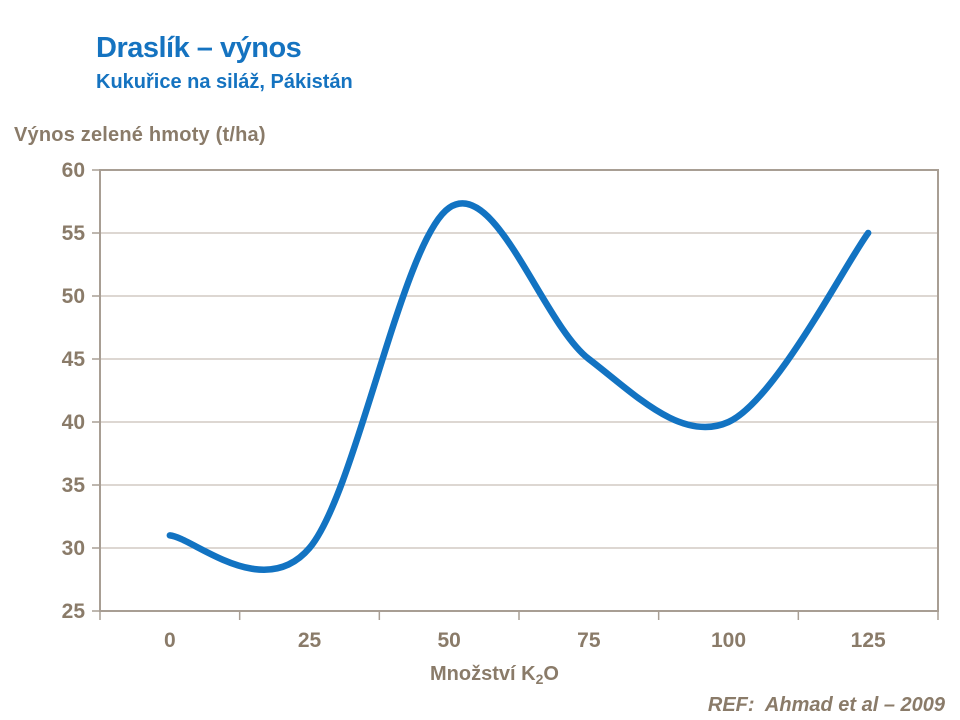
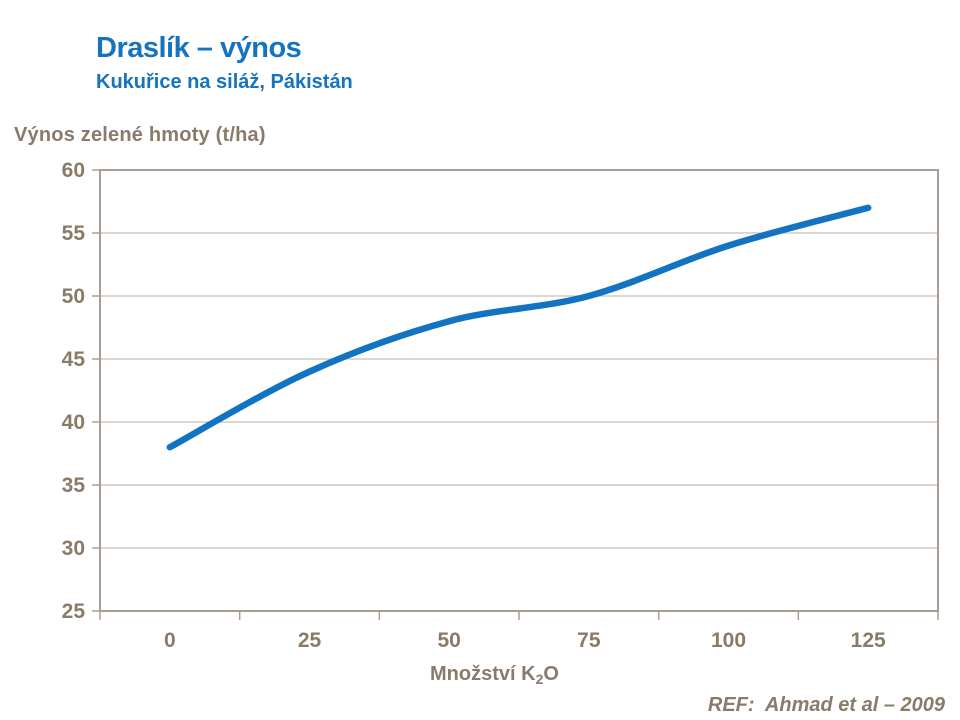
0: 31 -> 38
25: 30 -> 44
50: 57 -> 48
75: 45 -> 50
100: 40 -> 54
125: 55 -> 57
